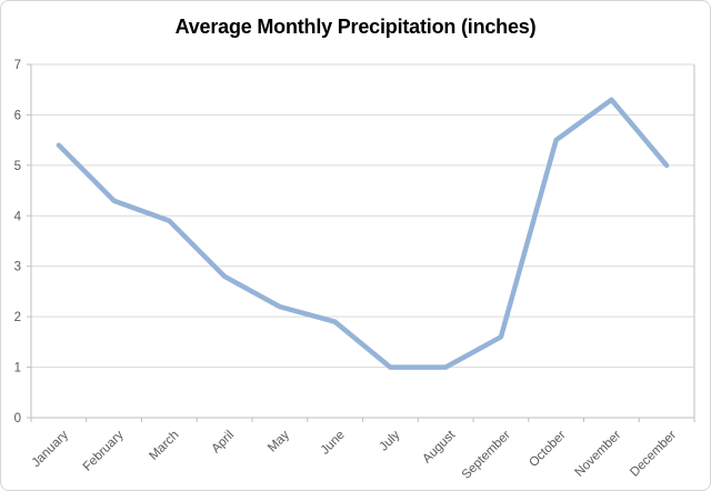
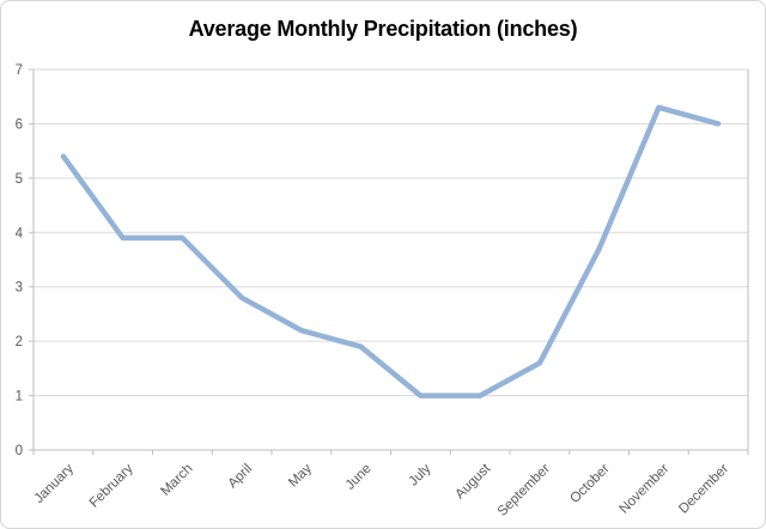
February: 4.3 -> 3.9
October: 5.5 -> 3.7
December: 5.0 -> 6.0
